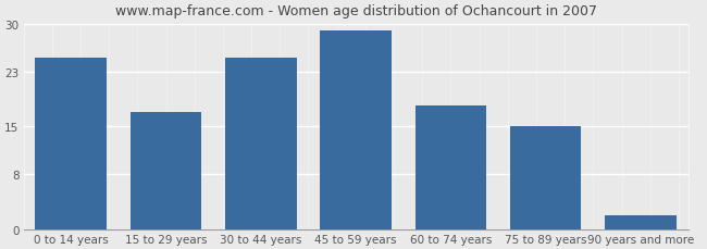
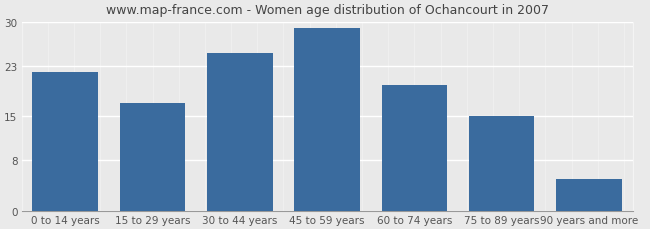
0 to 14 years: 25 -> 22
60 to 74 years: 18 -> 20
90 years and more: 2 -> 5
